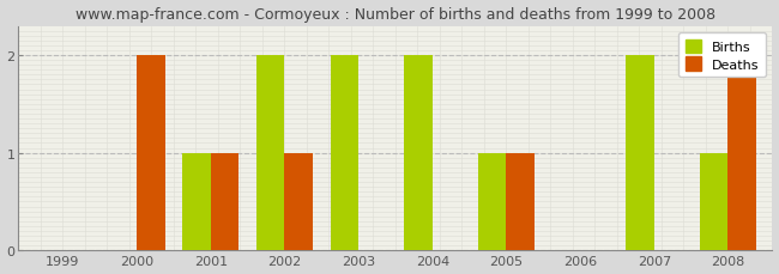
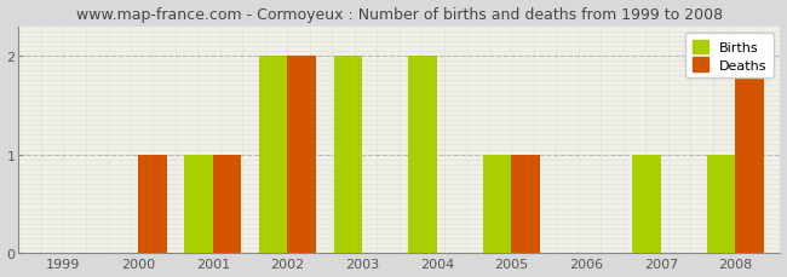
Deaths/2000: 2 -> 1
Deaths/2002: 1 -> 2
Births/2007: 2 -> 1
